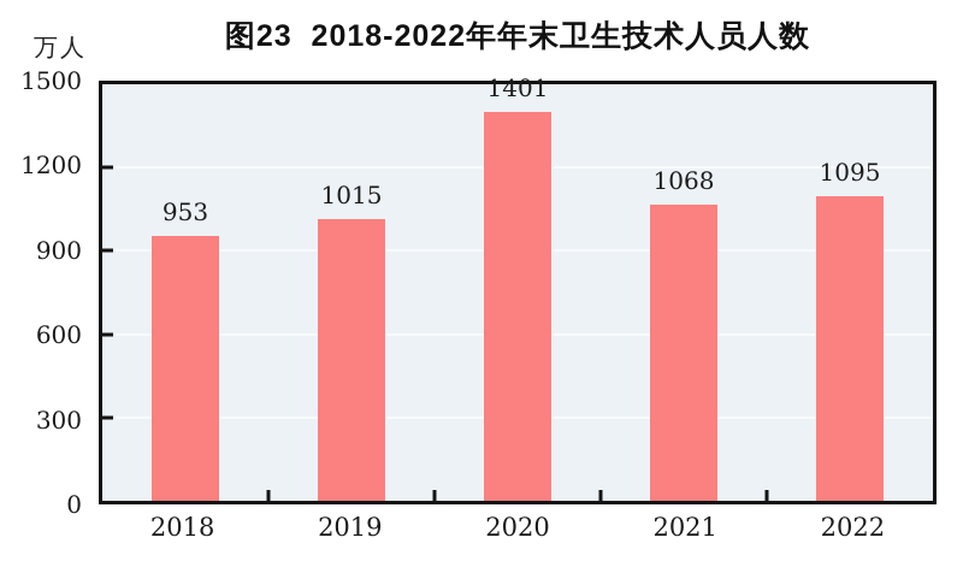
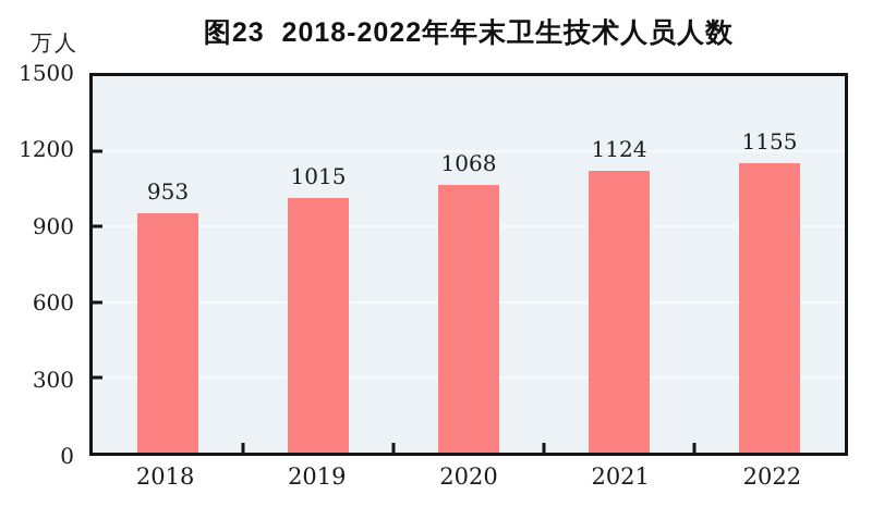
2020: 1401 -> 1068
2021: 1068 -> 1124
2022: 1095 -> 1155
